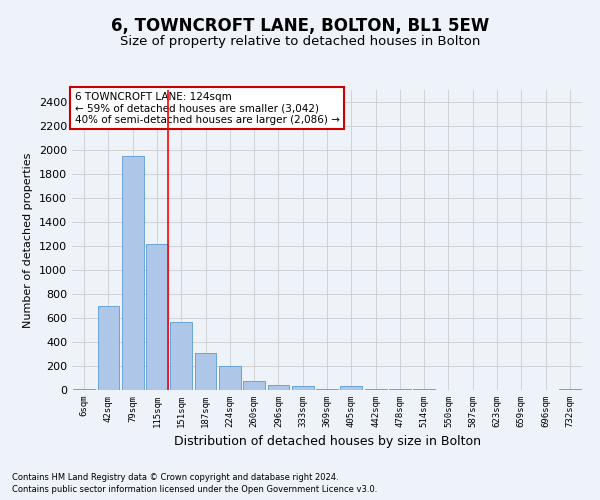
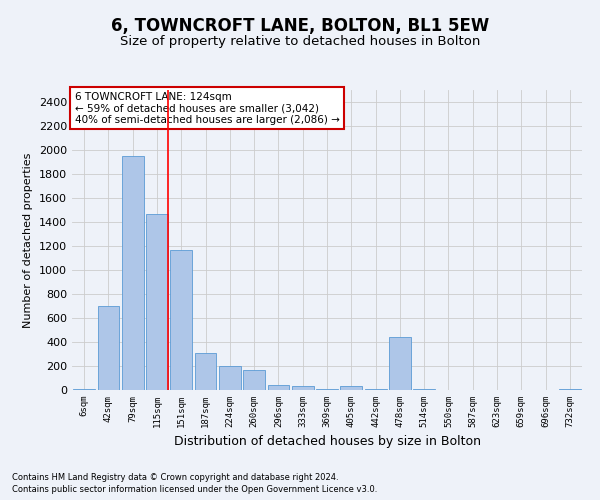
115sqm: 1220 -> 1470
151sqm: 570 -> 1170
260sqm: 80 -> 170
478sqm: 0 -> 440
